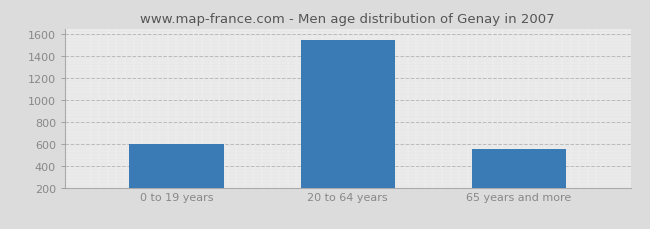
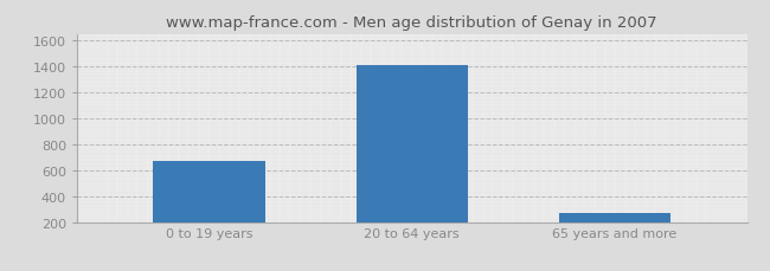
0 to 19 years: 600 -> 670
20 to 64 years: 1550 -> 1420
65 years and more: 550 -> 270
